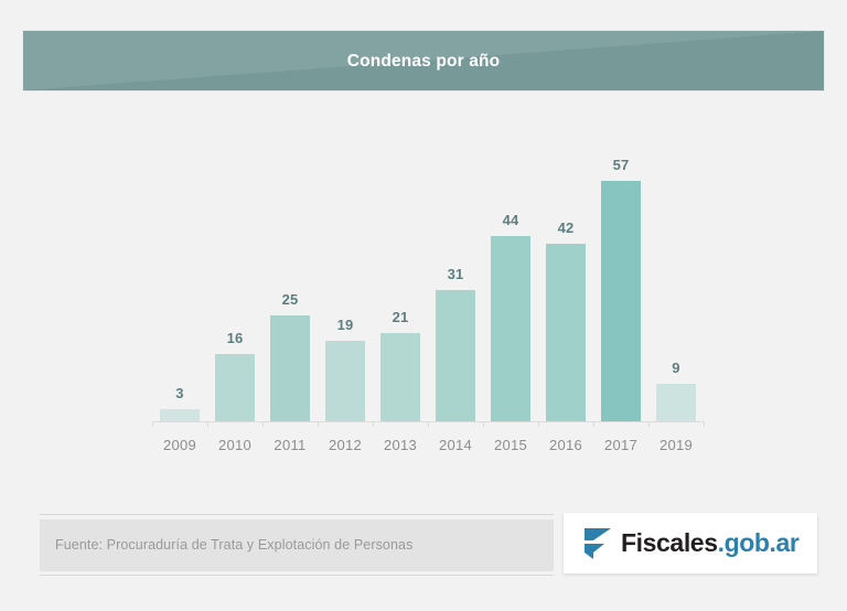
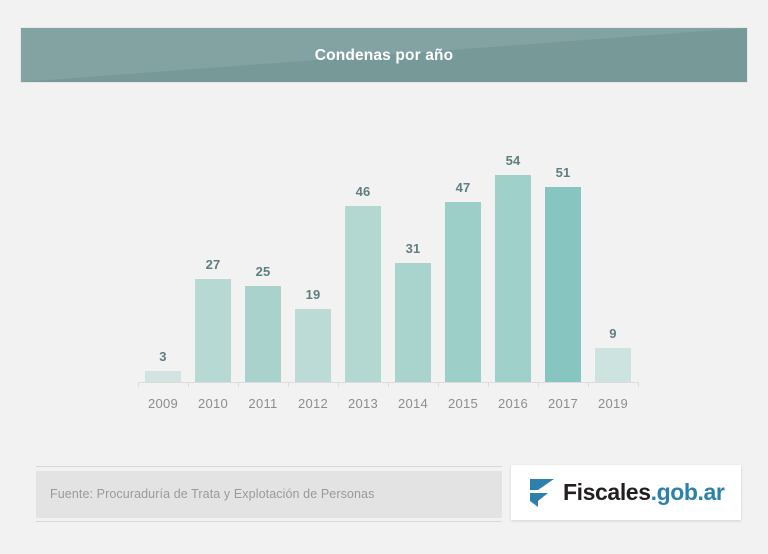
2010: 16 -> 27
2013: 21 -> 46
2015: 44 -> 47
2016: 42 -> 54
2017: 57 -> 51
